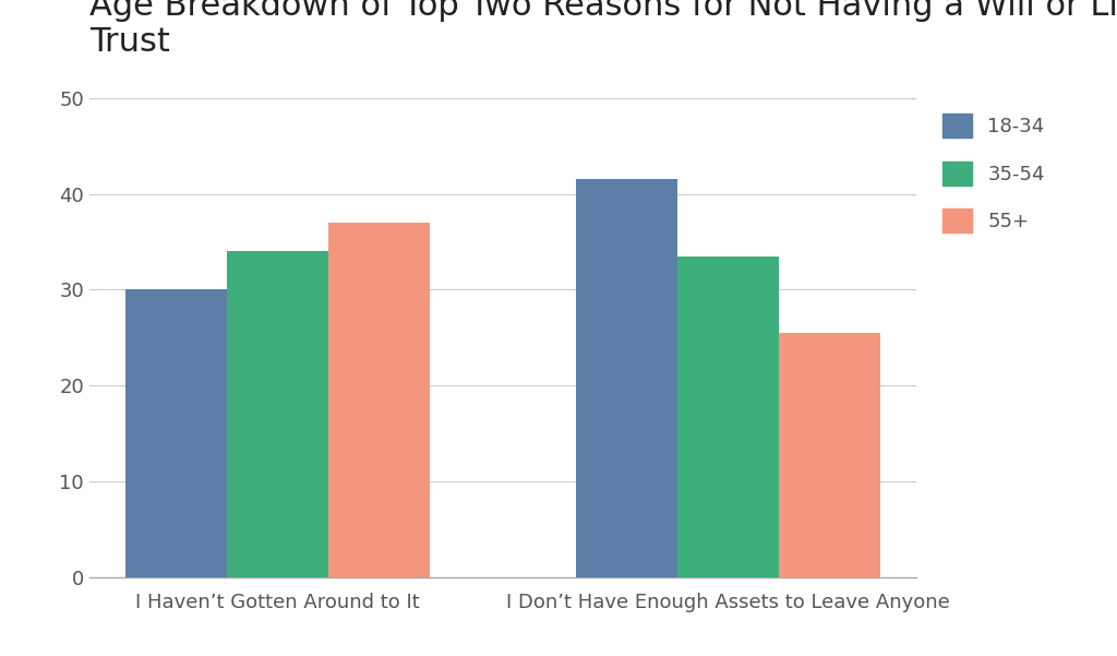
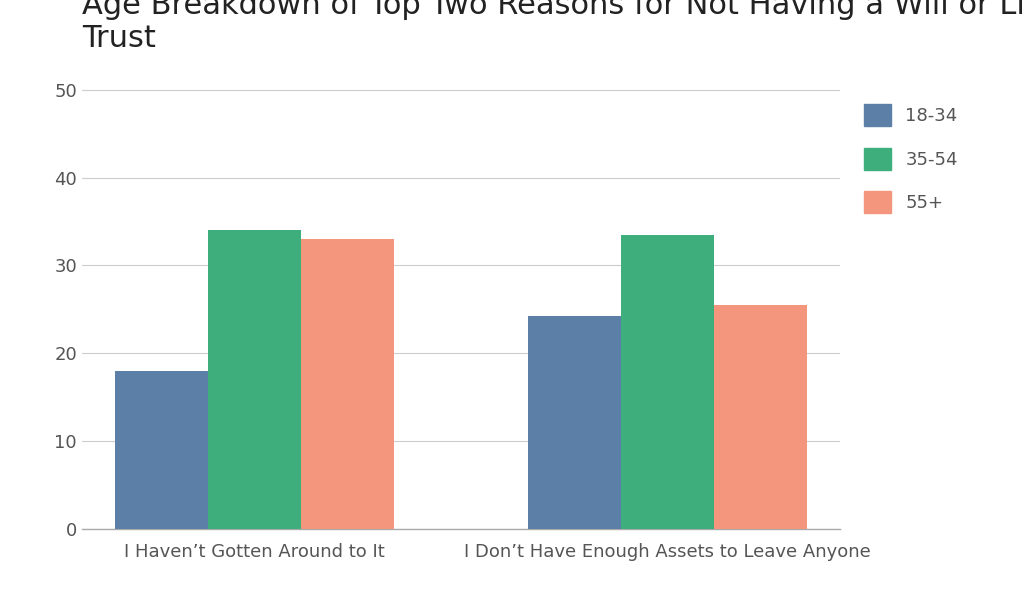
18-34/I Haven’t Gotten Around to It: 30.0 -> 18.0
55+/I Haven’t Gotten Around to It: 37.0 -> 33.0
18-34/I Don’t Have Enough Assets to Leave Anyone: 41.5 -> 24.2
